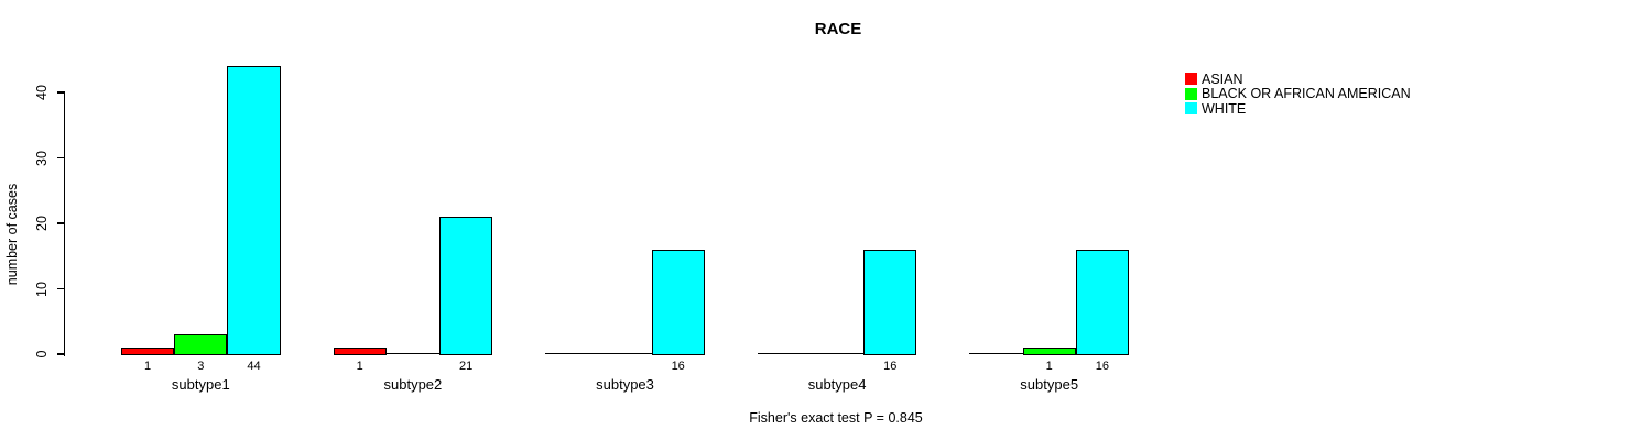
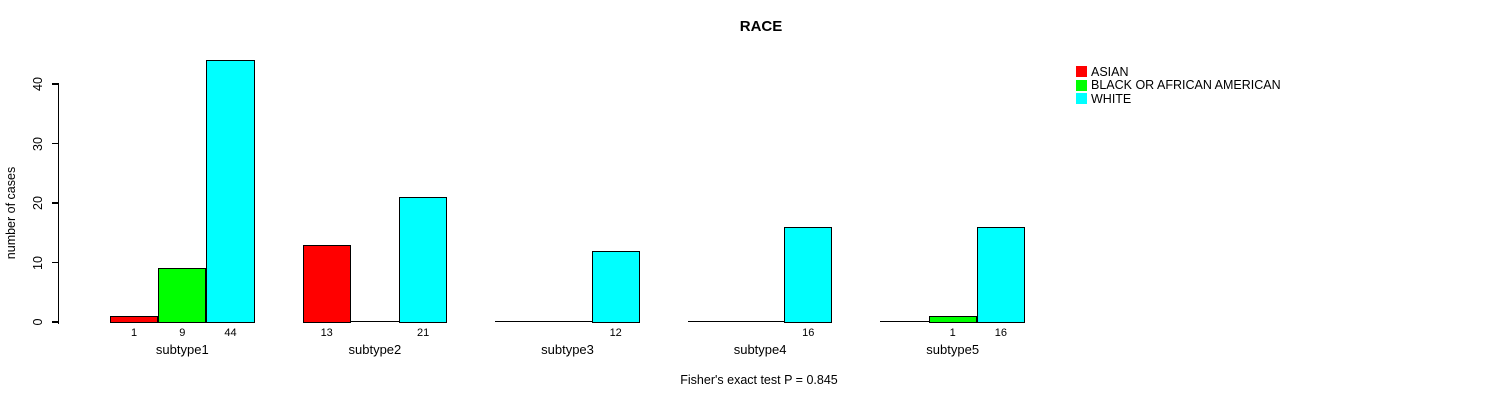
BLACK OR AFRICAN AMERICAN/subtype1: 3 -> 9
ASIAN/subtype2: 1 -> 13
WHITE/subtype3: 16 -> 12
